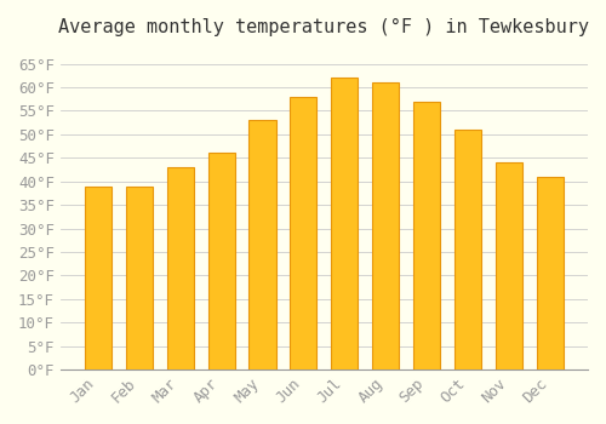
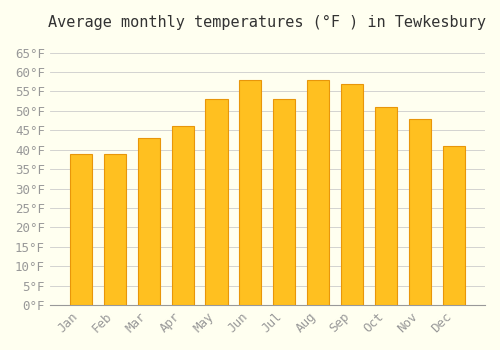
Jul: 62°F -> 53°F
Aug: 61°F -> 58°F
Nov: 44°F -> 48°F
